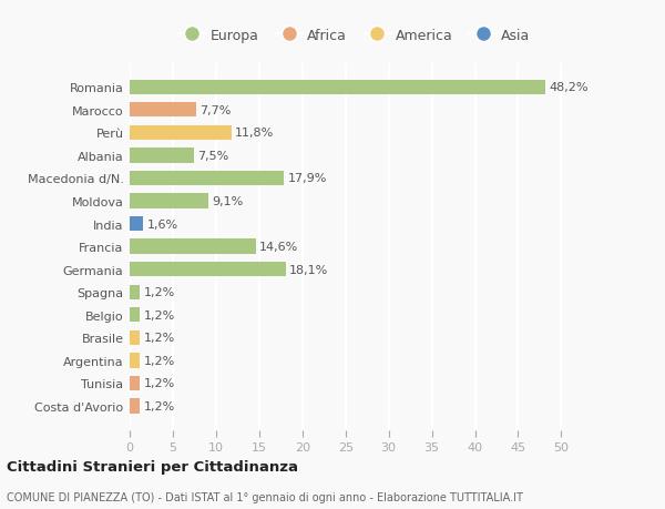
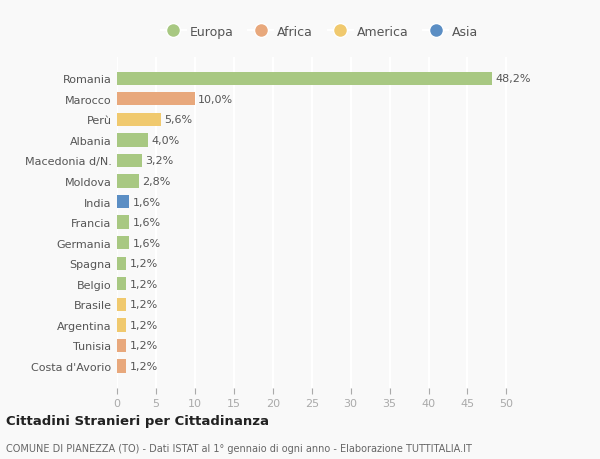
Marocco: 7,7% -> 10,0%
Perù: 11,8% -> 5,6%
Albania: 7,5% -> 4,0%
Macedonia d/N.: 17,9% -> 3,2%
Moldova: 9,1% -> 2,8%
Francia: 14,6% -> 1,6%
Germania: 18,1% -> 1,6%
